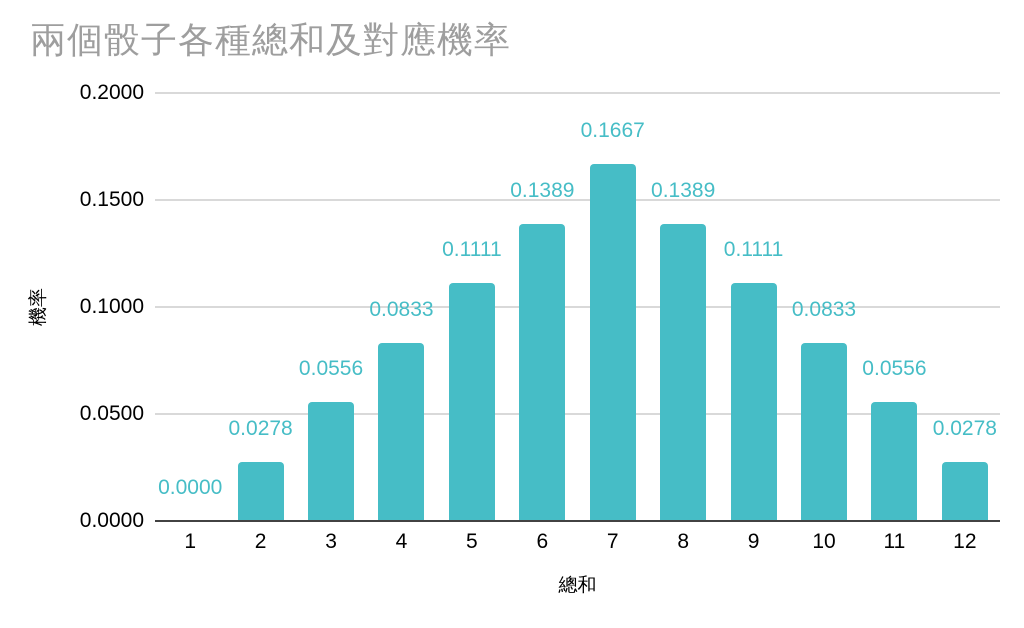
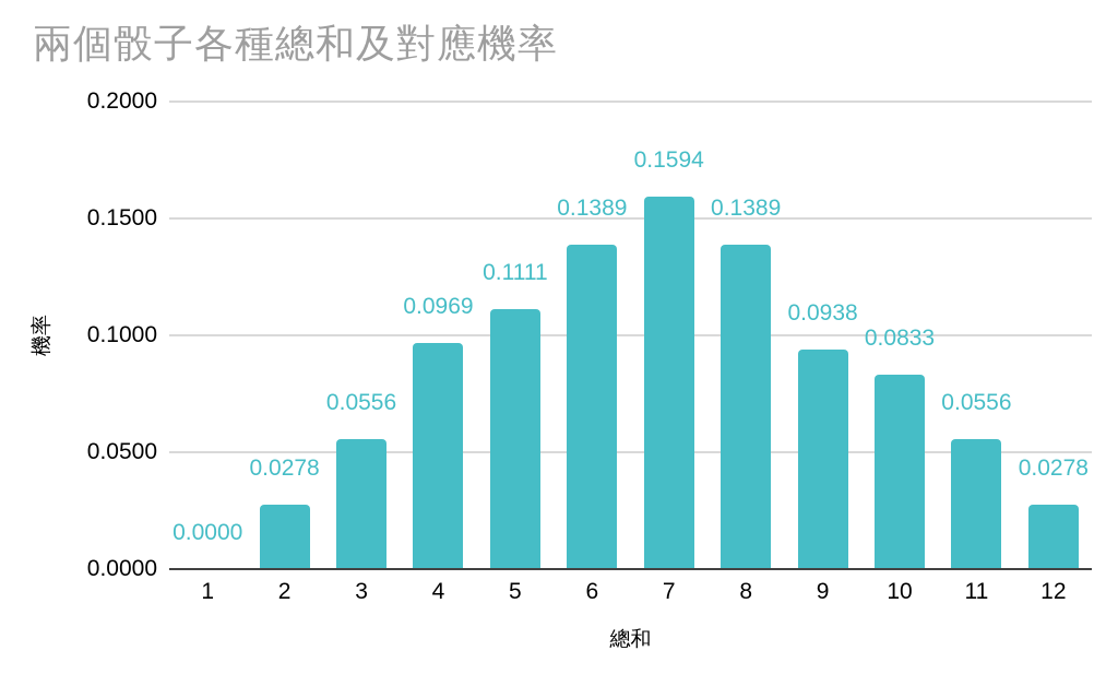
4: 0.0833 -> 0.0969
7: 0.1667 -> 0.1594
9: 0.1111 -> 0.0938
